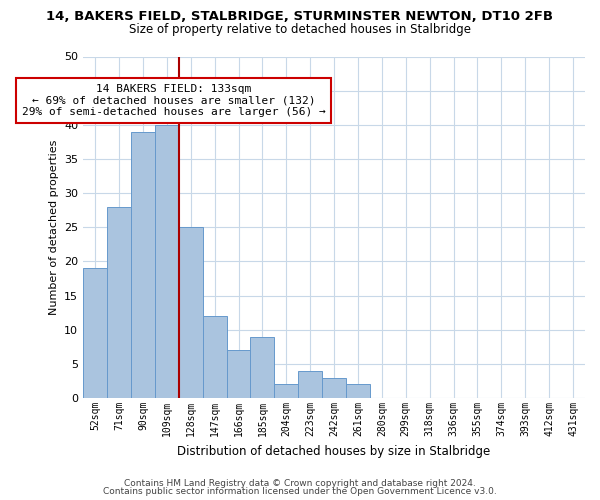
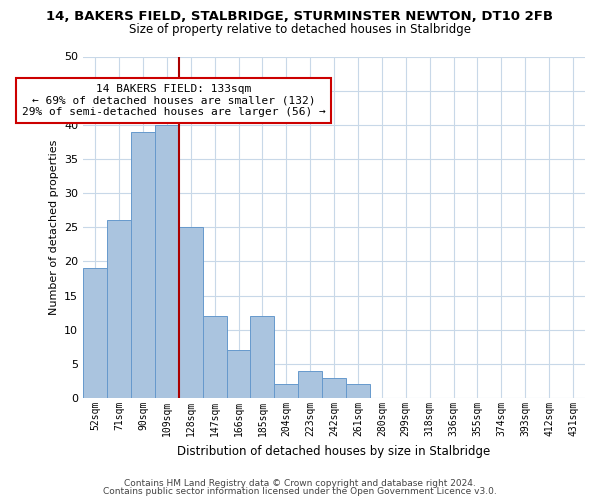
71sqm: 28 -> 26
185sqm: 9 -> 12
